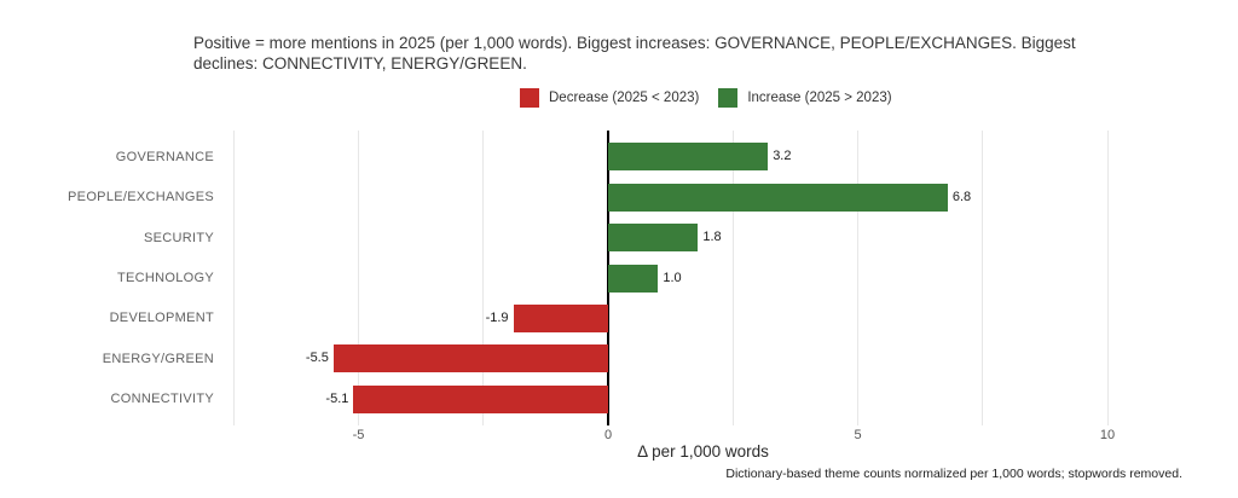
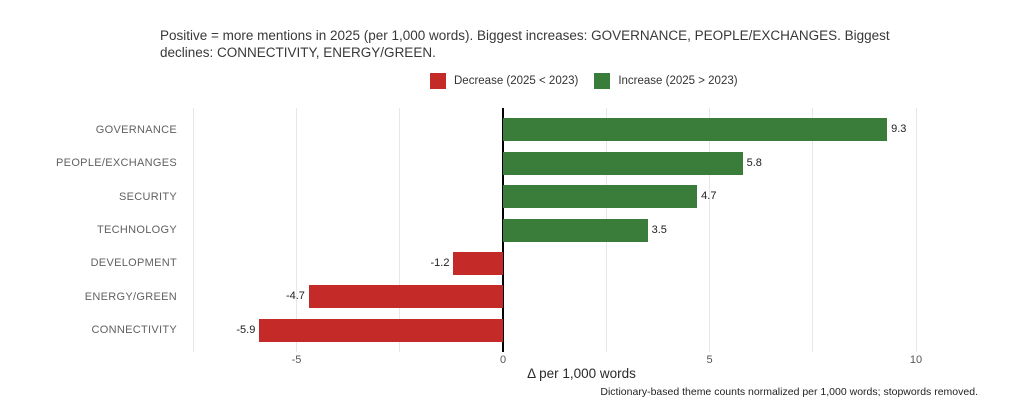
GOVERNANCE: 3.2 -> 9.3
PEOPLE/EXCHANGES: 6.8 -> 5.8
SECURITY: 1.8 -> 4.7
TECHNOLOGY: 1.0 -> 3.5
DEVELOPMENT: -1.9 -> -1.2
ENERGY/GREEN: -5.5 -> -4.7
CONNECTIVITY: -5.1 -> -5.9
